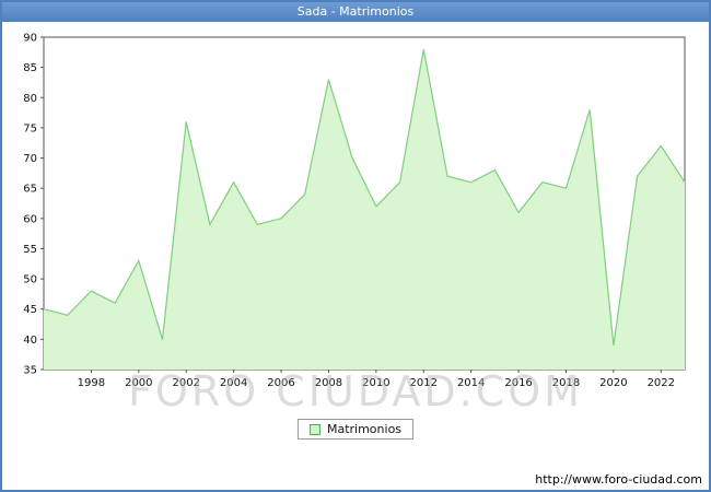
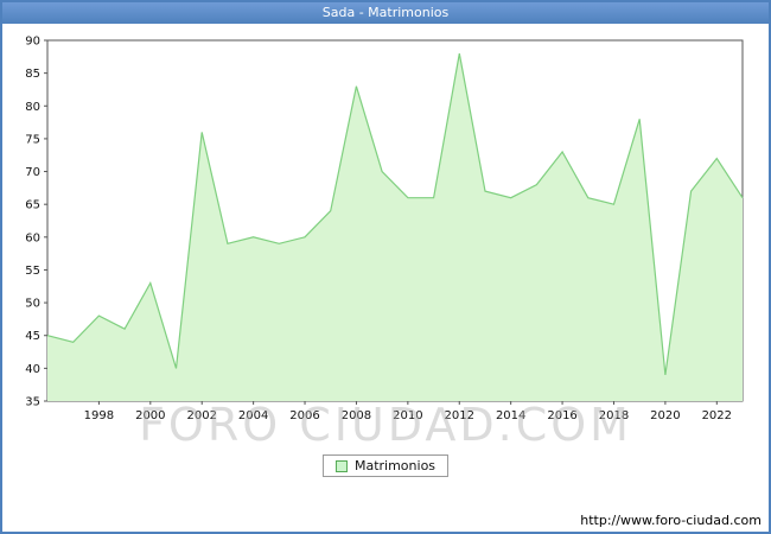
2004: 66 -> 60
2010: 62 -> 66
2016: 61 -> 73
